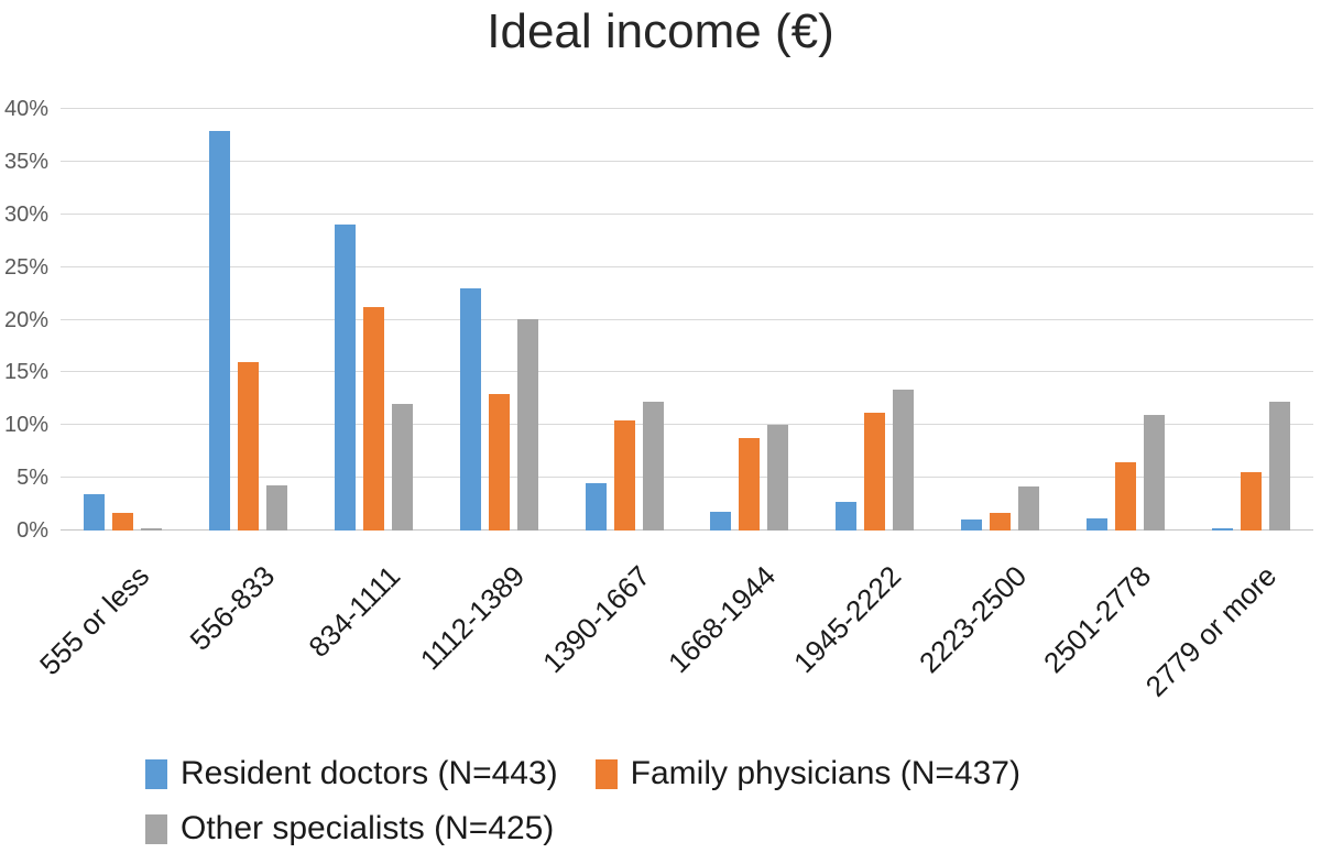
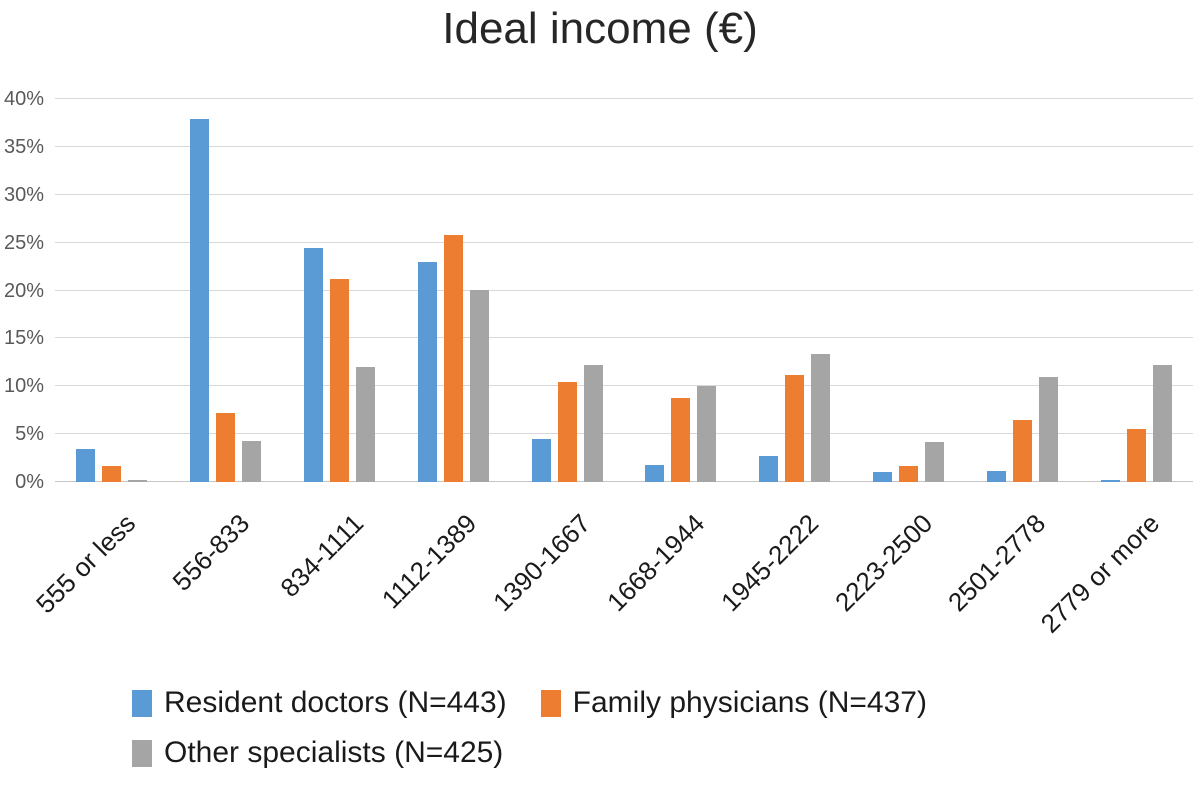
Family physicians (N=437)/556-833: 16% -> 7%
Resident doctors (N=443)/834-1111: 29% -> 24%
Family physicians (N=437)/1112-1389: 13% -> 26%
